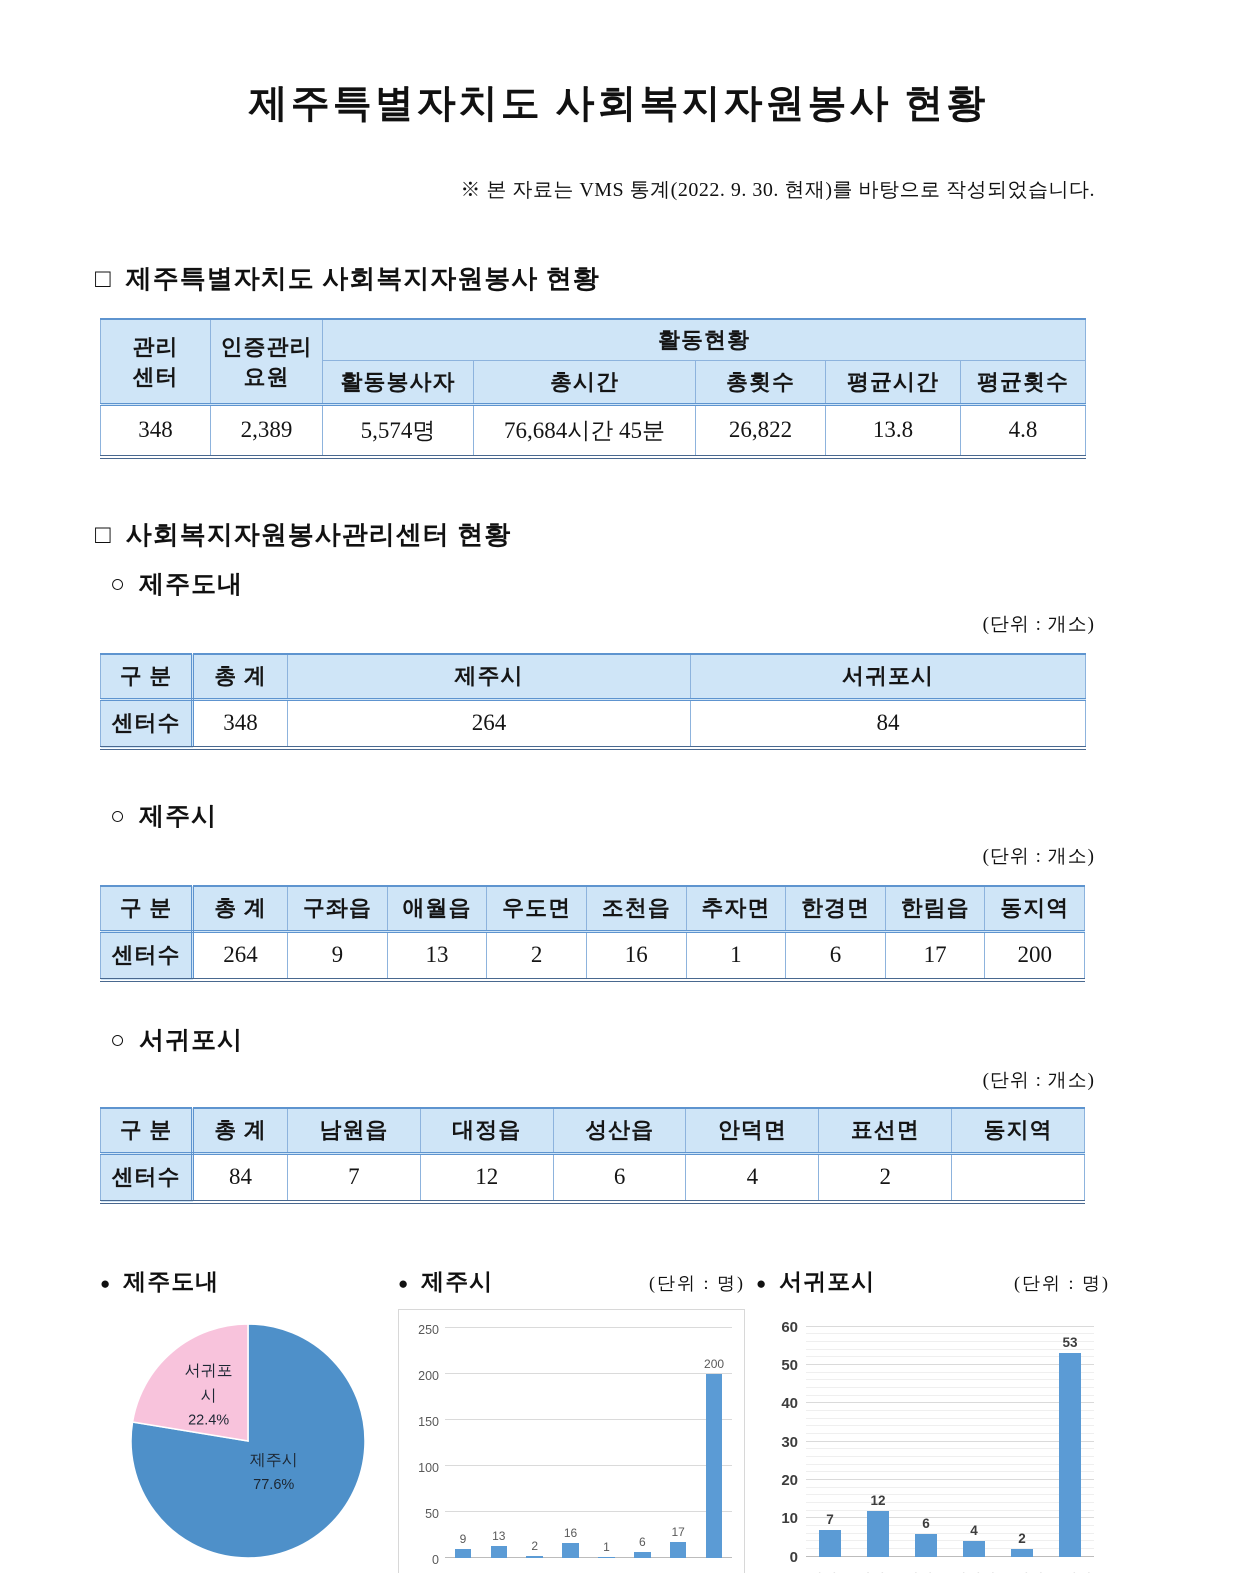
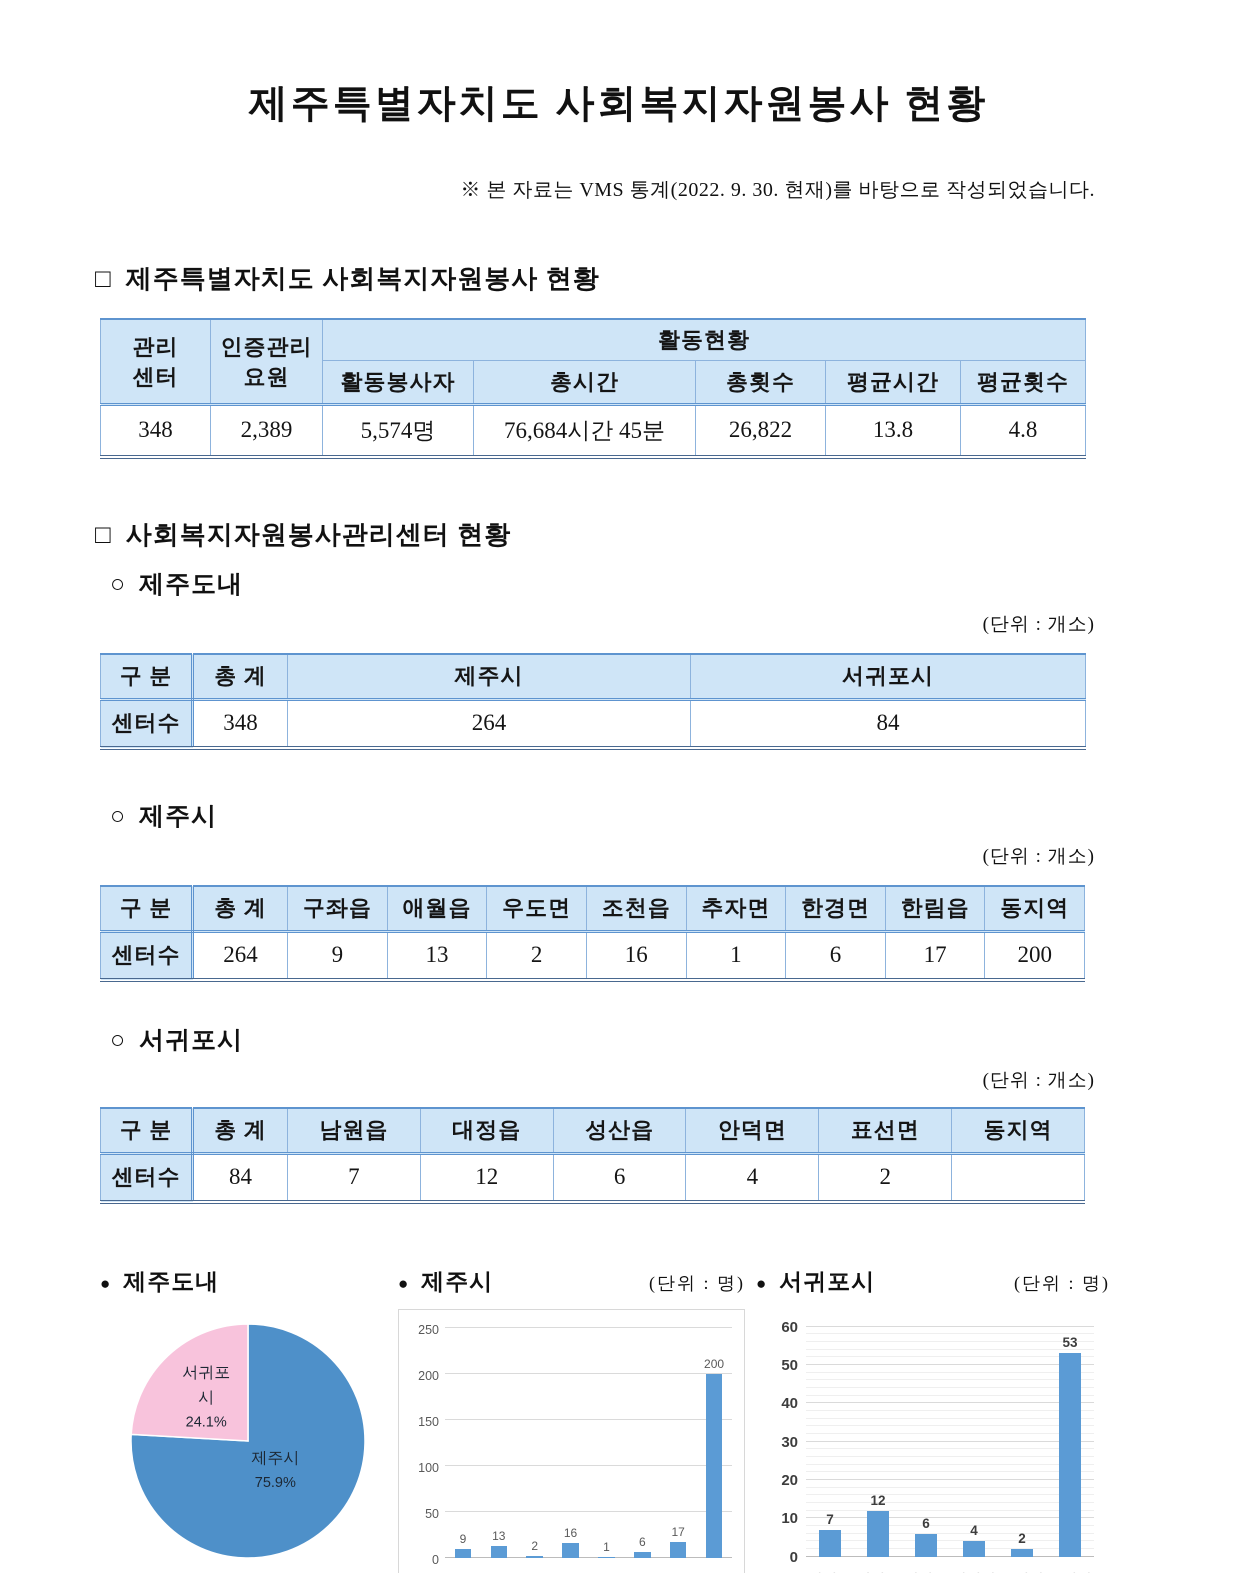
제주도내/제주시: 77.6% -> 75.9%
제주도내/서귀포시: 22.4% -> 24.1%
